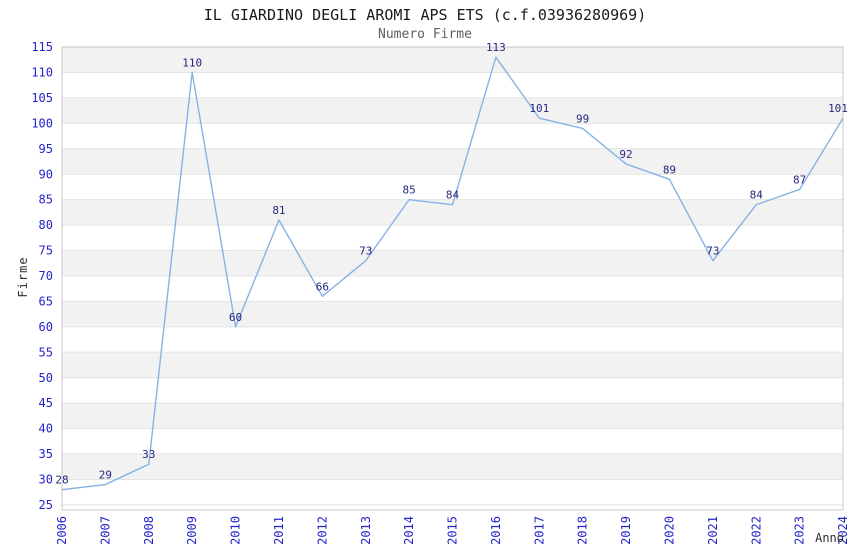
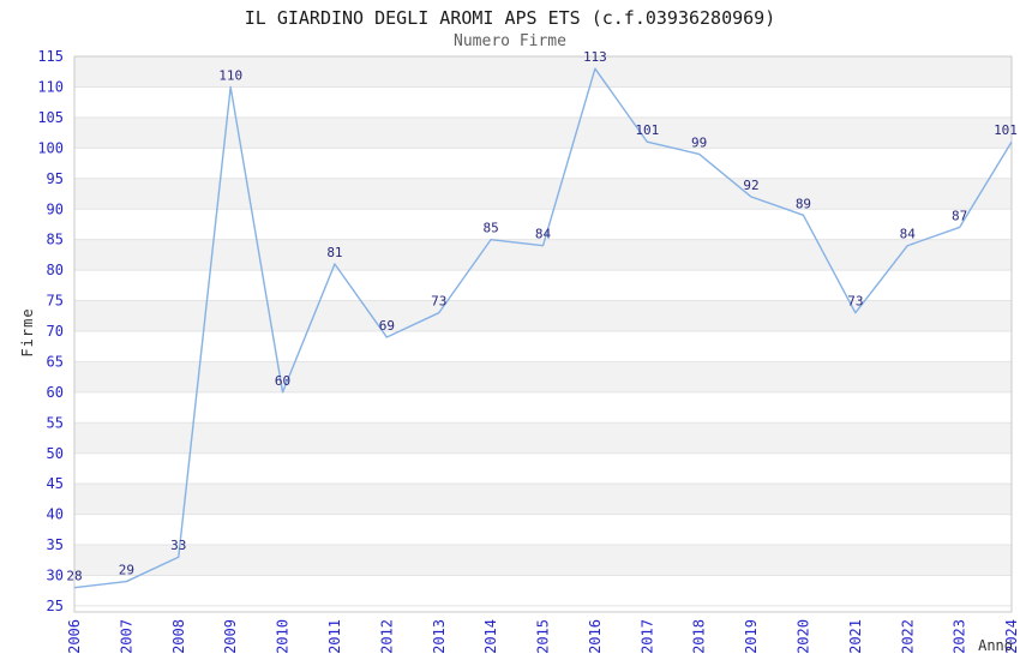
2012: 66 -> 69
